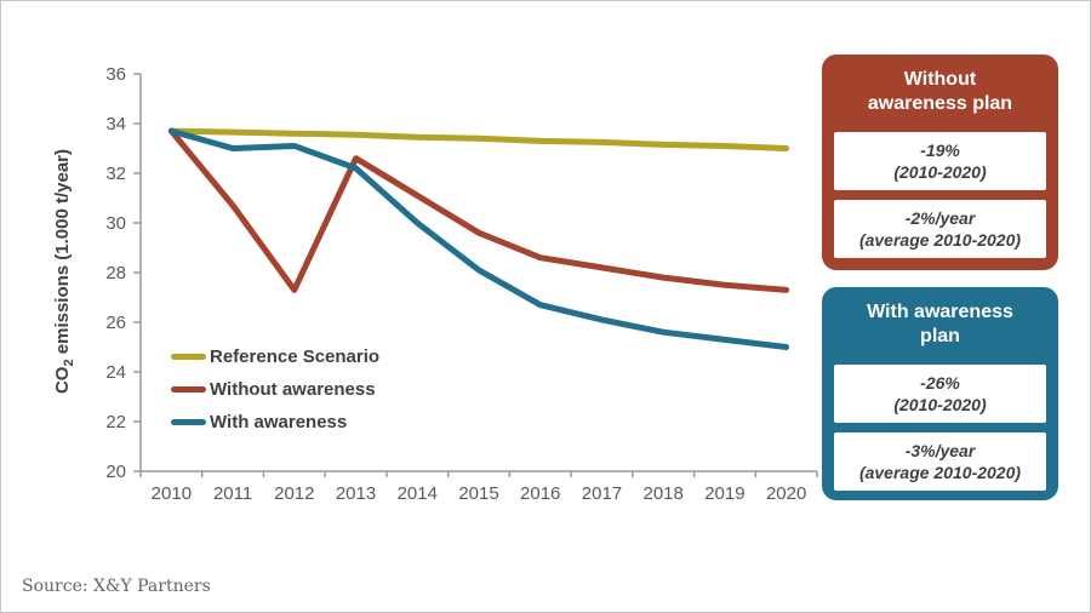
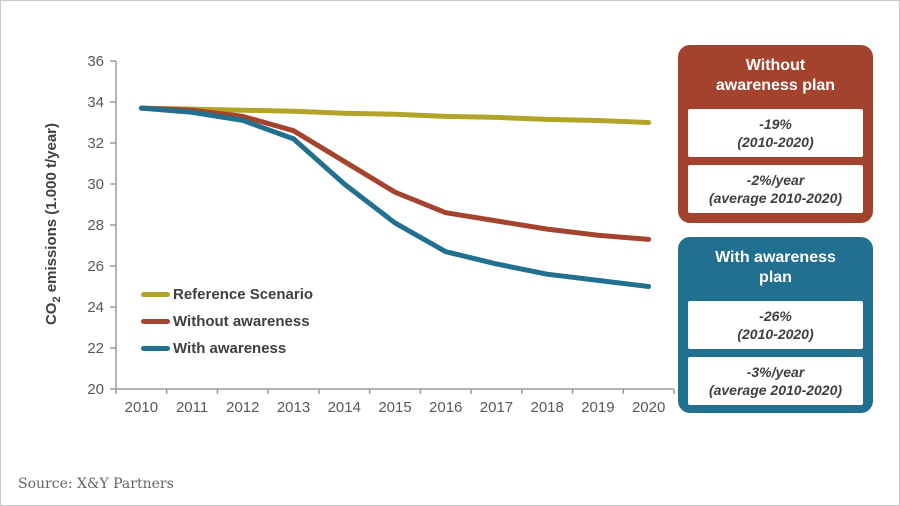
Without awareness/2011: 30.7 -> 33.6
With awareness/2011: 33.0 -> 33.5
Without awareness/2012: 27.3 -> 33.3
